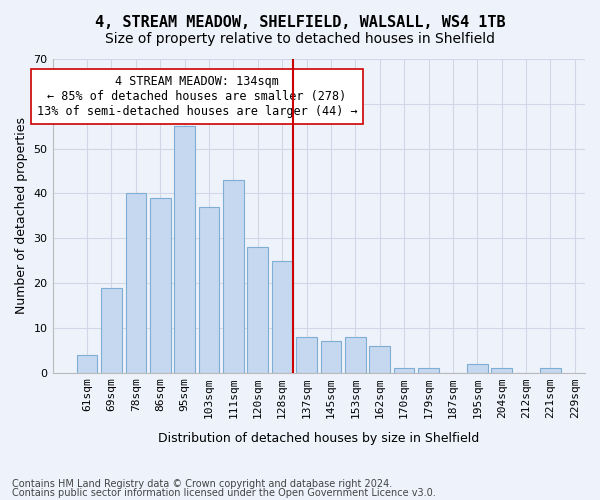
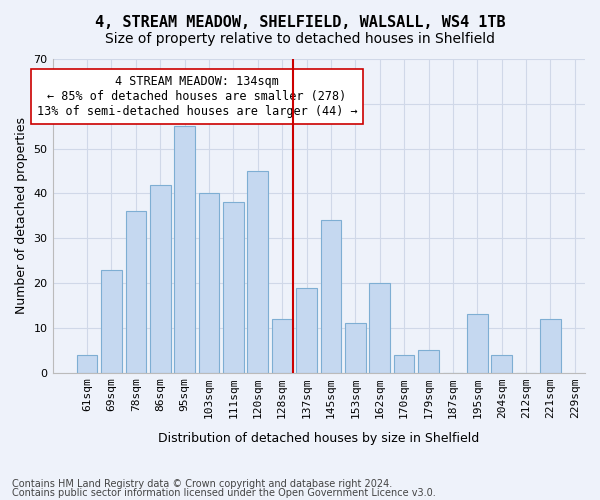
69sqm: 19 -> 23
78sqm: 40 -> 36
86sqm: 39 -> 42
103sqm: 37 -> 40
111sqm: 43 -> 38
120sqm: 28 -> 45
128sqm: 25 -> 12
137sqm: 8 -> 19
145sqm: 7 -> 34
153sqm: 8 -> 11
162sqm: 6 -> 20
170sqm: 1 -> 4
179sqm: 1 -> 5
195sqm: 2 -> 13
204sqm: 1 -> 4
221sqm: 1 -> 12
